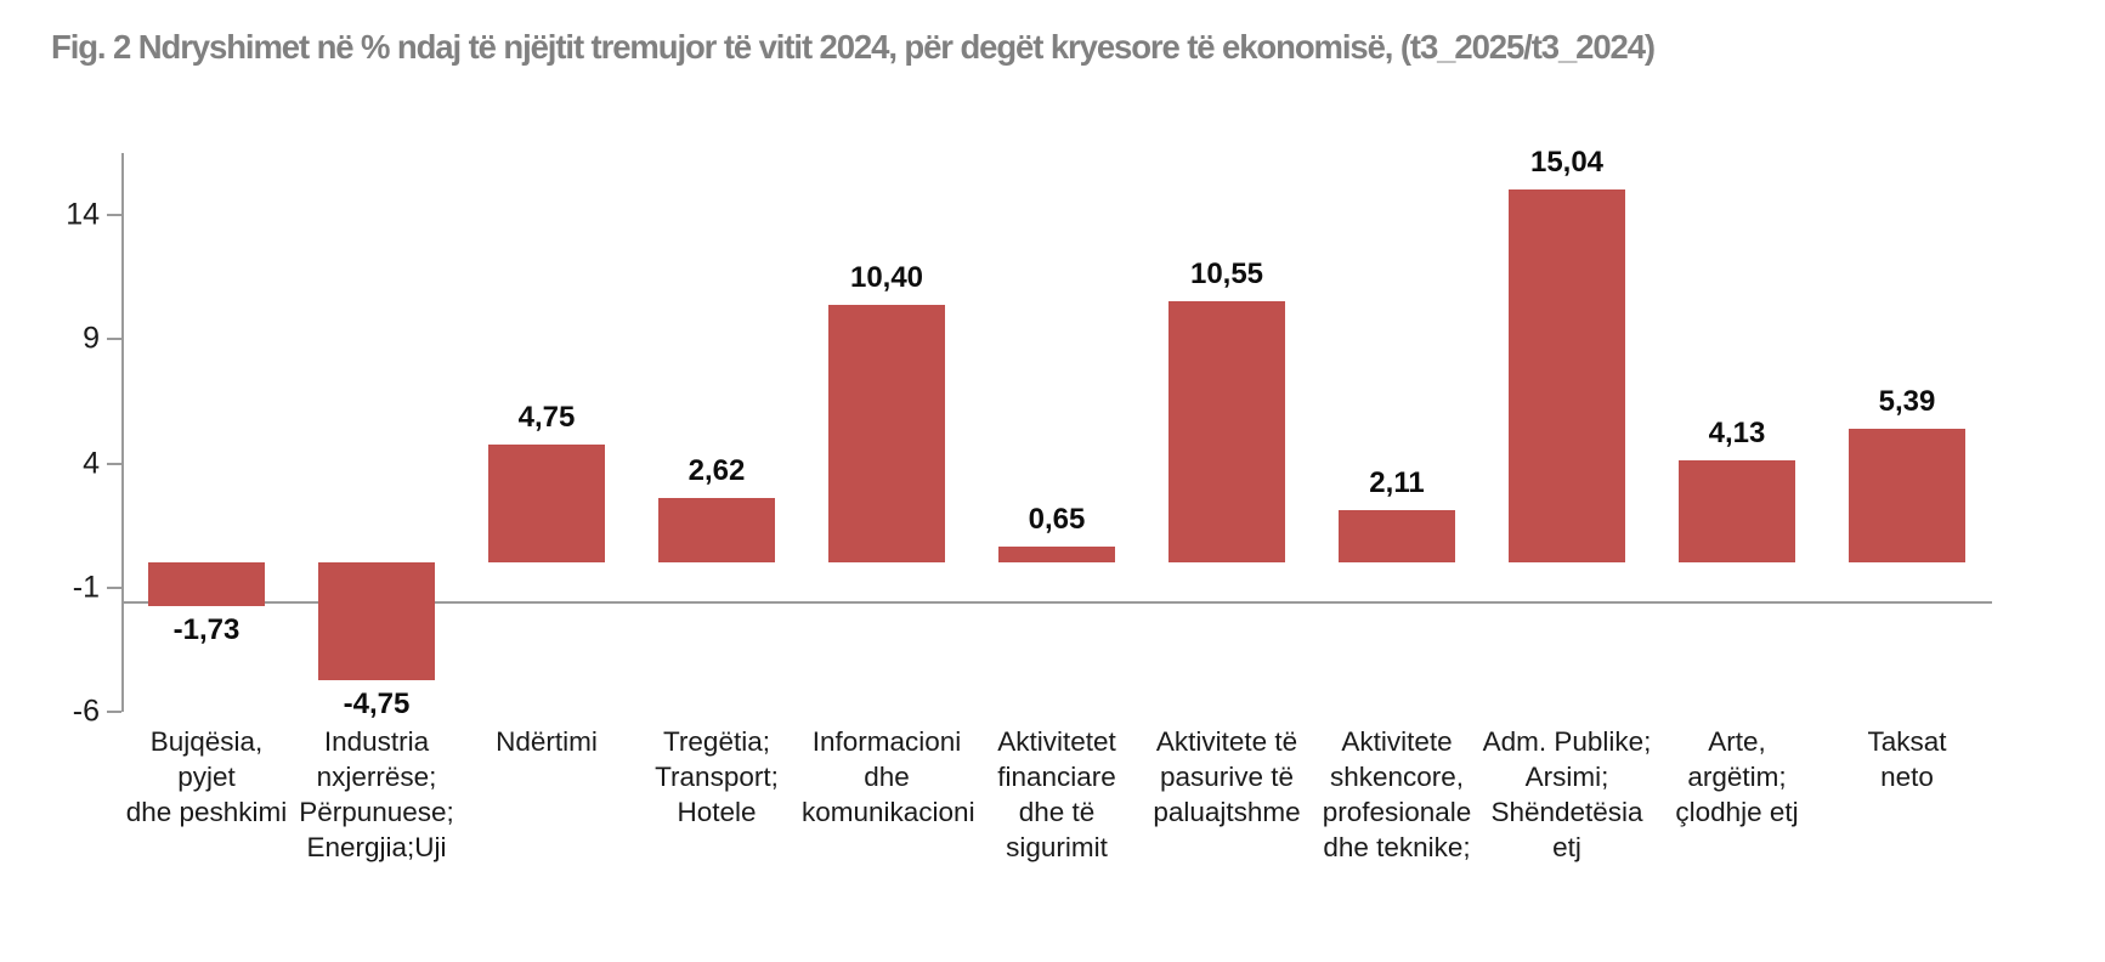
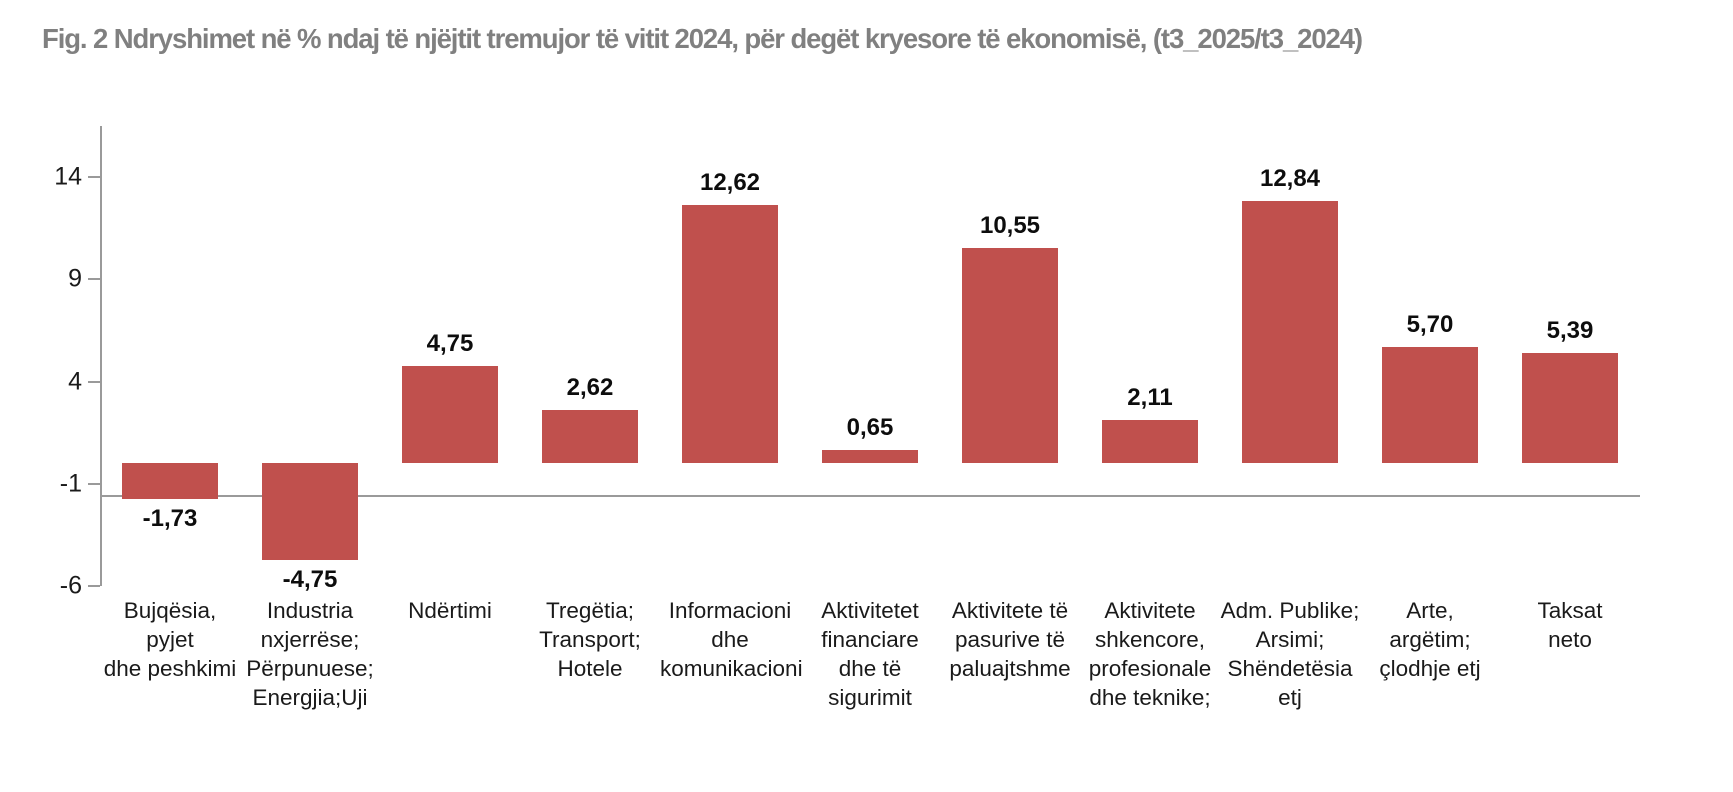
Informacioni dhe komunikacioni: 10,40 -> 12,62
Adm. Publike; Arsimi; Shëndetësia etj: 15,04 -> 12,84
Arte, argëtim; çlodhje etj: 4,13 -> 5,70
